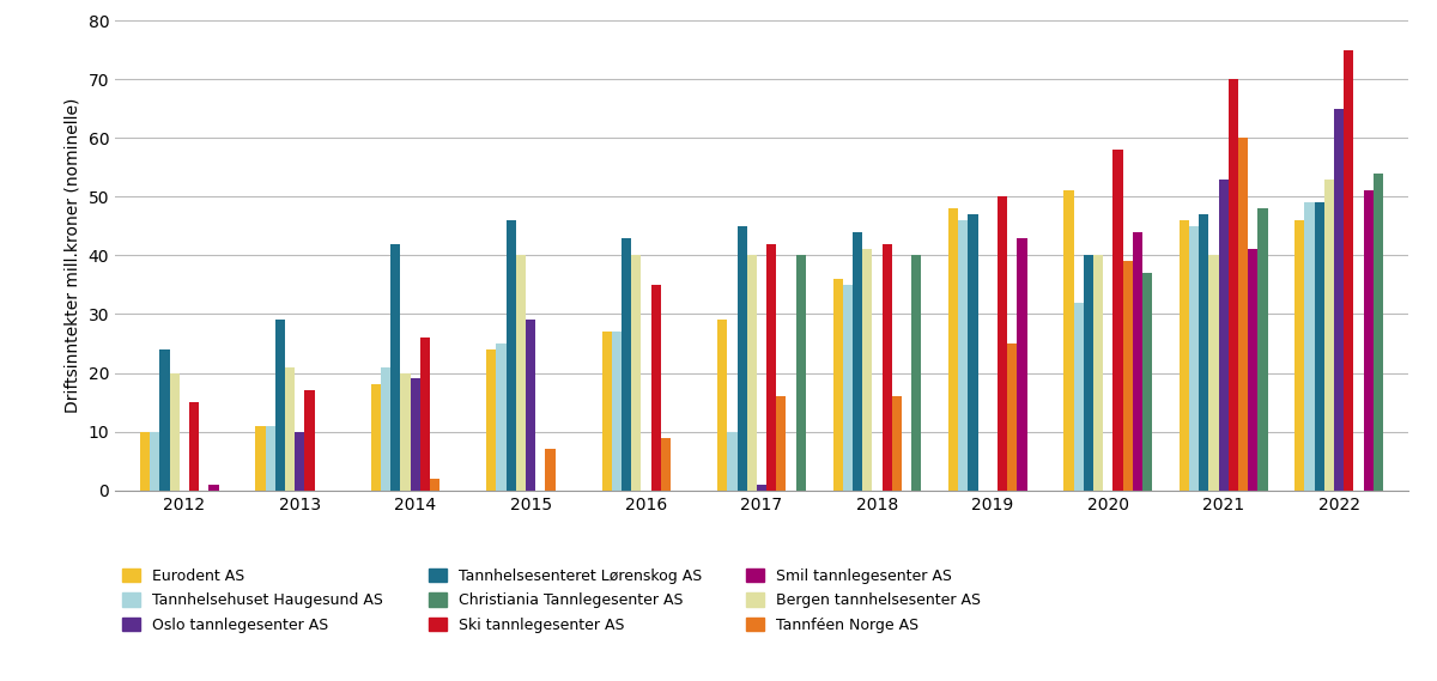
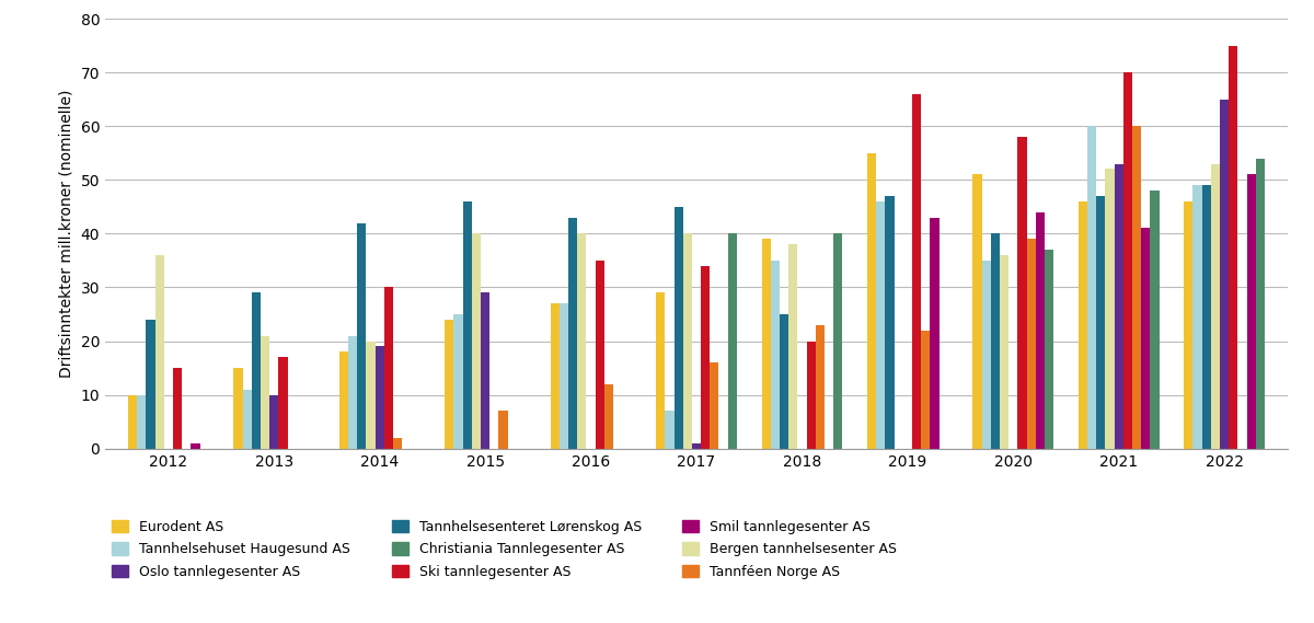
Bergen tannhelsesenter AS/2012: 20 -> 36
Eurodent AS/2013: 11 -> 15
Ski tannlegesenter AS/2014: 26 -> 30
Tannféen Norge AS/2016: 9 -> 12
Tannhelsehuset Haugesund AS/2017: 10 -> 7
Ski tannlegesenter AS/2017: 42 -> 34
Eurodent AS/2018: 36 -> 39
Tannhelsesenteret Lørenskog AS/2018: 44 -> 25
Bergen tannhelsesenter AS/2018: 41 -> 38
Ski tannlegesenter AS/2018: 42 -> 20
Tannféen Norge AS/2018: 16 -> 23
Eurodent AS/2019: 48 -> 55
Ski tannlegesenter AS/2019: 50 -> 66
Tannféen Norge AS/2019: 25 -> 22
Tannhelsehuset Haugesund AS/2020: 32 -> 35
Bergen tannhelsesenter AS/2020: 40 -> 36
Tannhelsehuset Haugesund AS/2021: 45 -> 60
Bergen tannhelsesenter AS/2021: 40 -> 52
